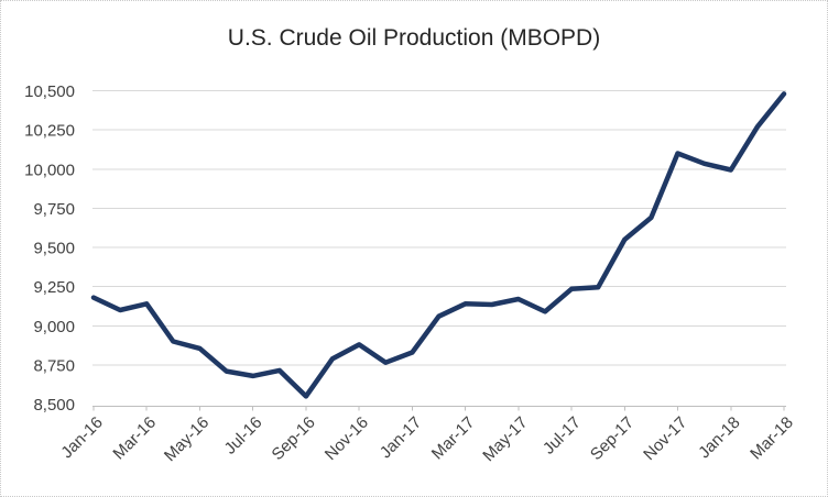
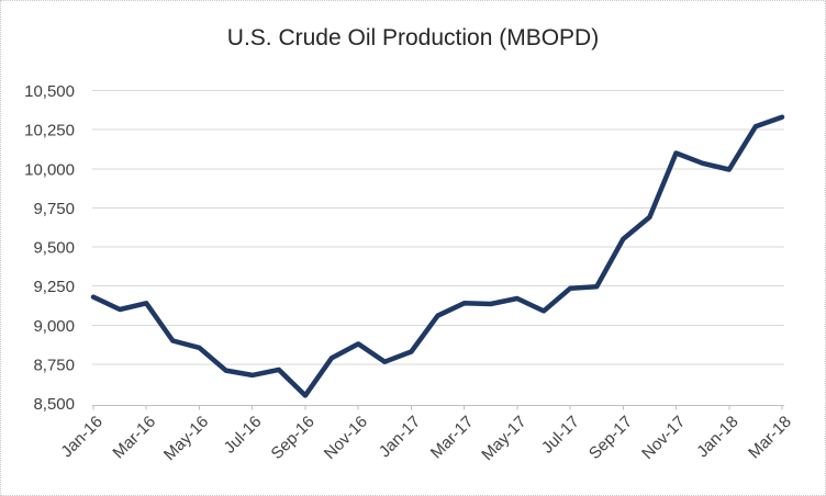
Mar-18: 10480 -> 10330
